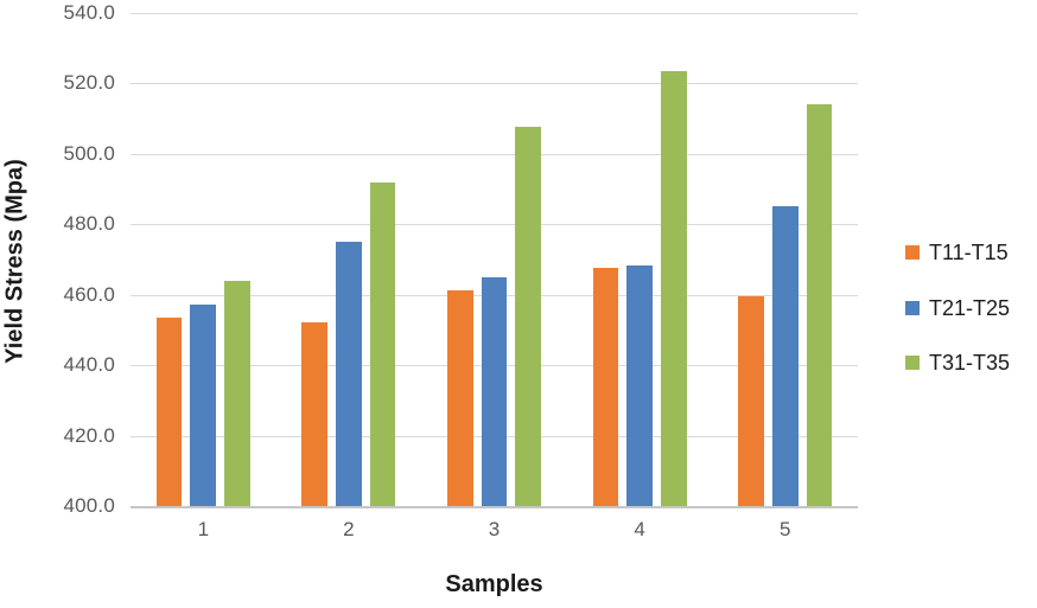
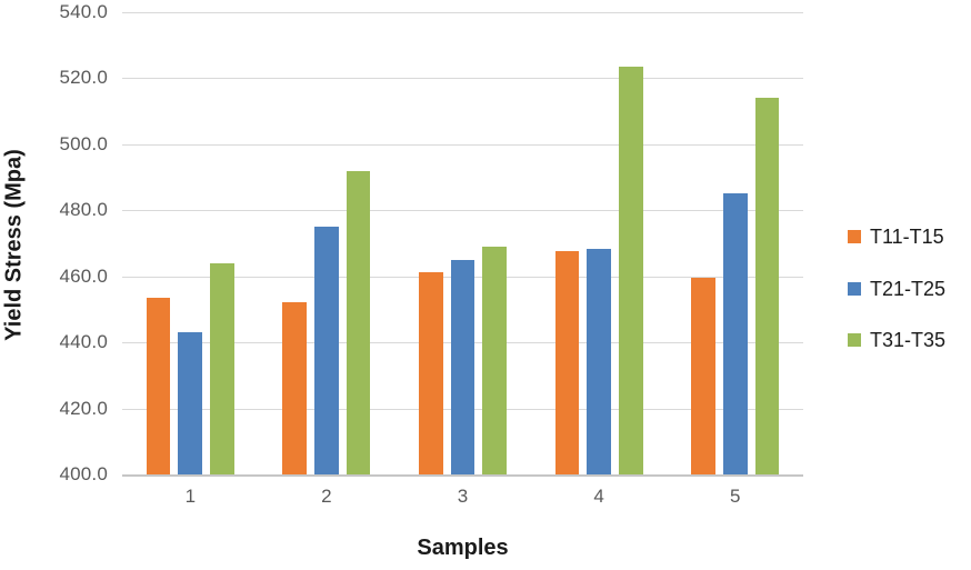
T21-T25/1: 457 -> 443
T31-T35/3: 508 -> 469
